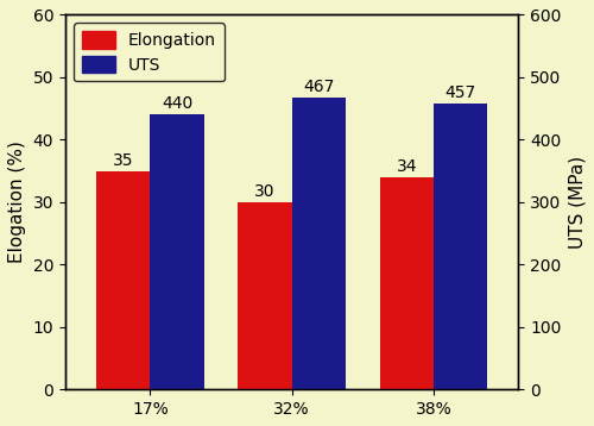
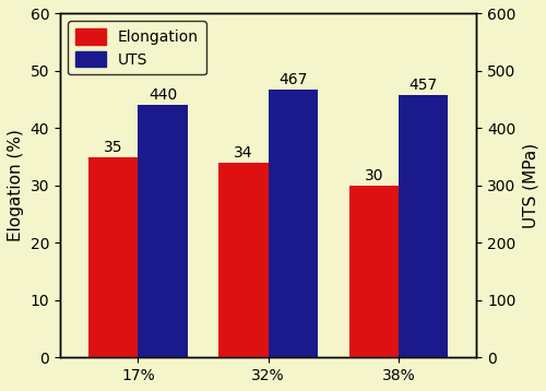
Elongation/32%: 30 -> 34
Elongation/38%: 34 -> 30
